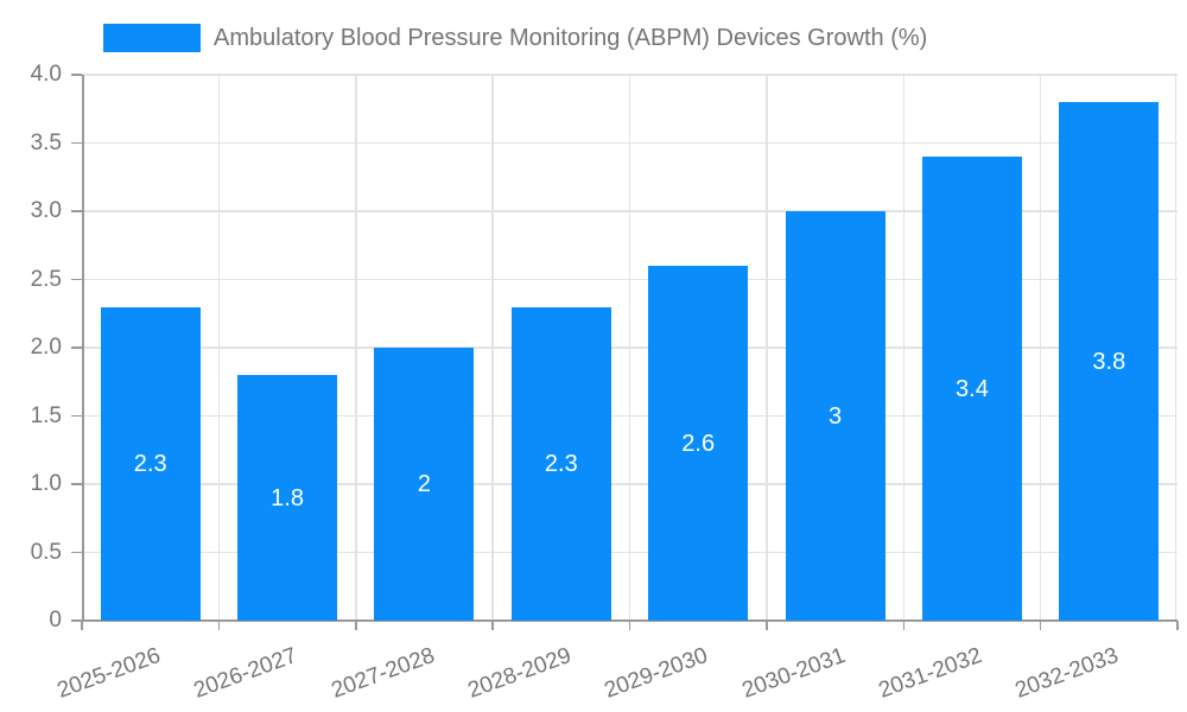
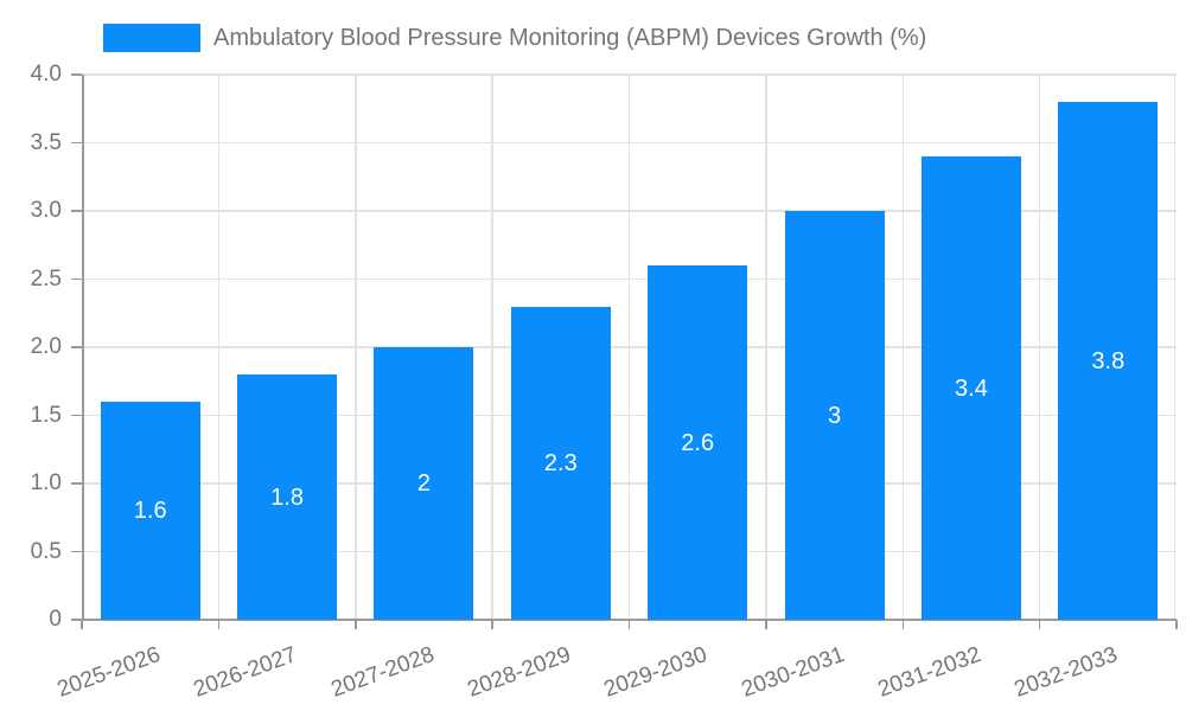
2025-2026: 2.3 -> 1.6
